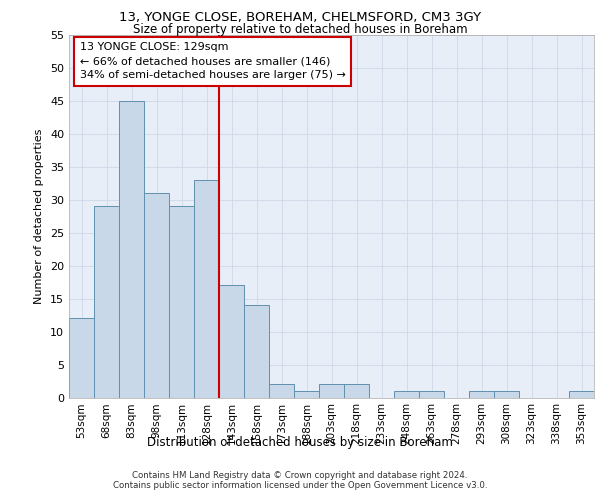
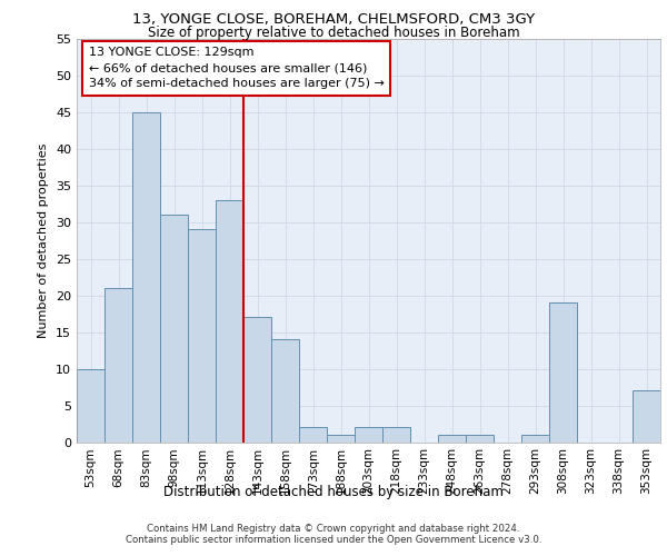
53sqm: 12 -> 10
68sqm: 29 -> 21
308sqm: 1 -> 19
353sqm: 1 -> 7
